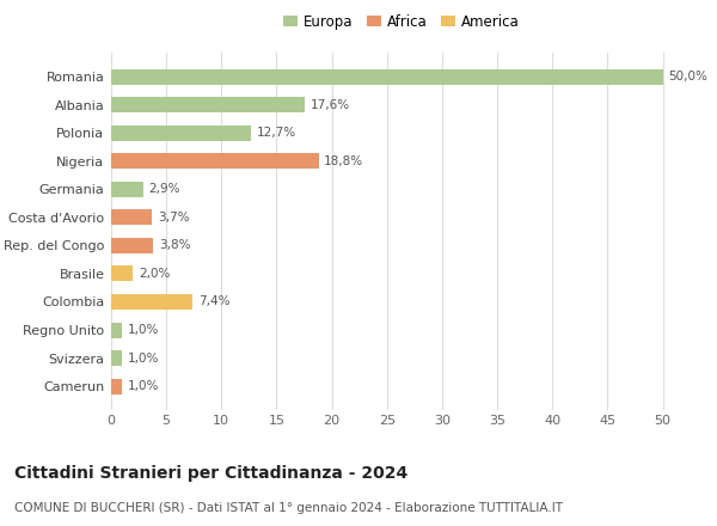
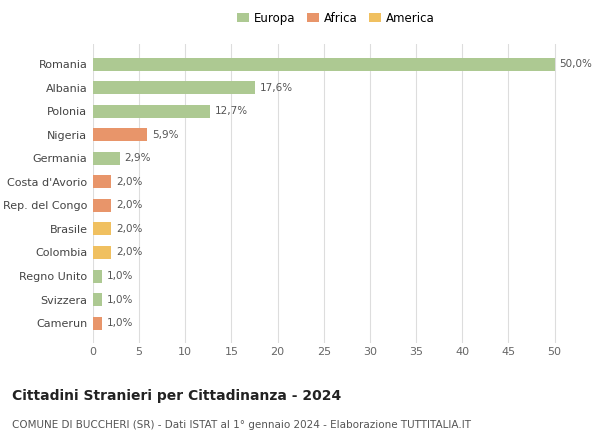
Nigeria: 18,8% -> 5,9%
Costa d'Avorio: 3,7% -> 2,0%
Rep. del Congo: 3,8% -> 2,0%
Colombia: 7,4% -> 2,0%
